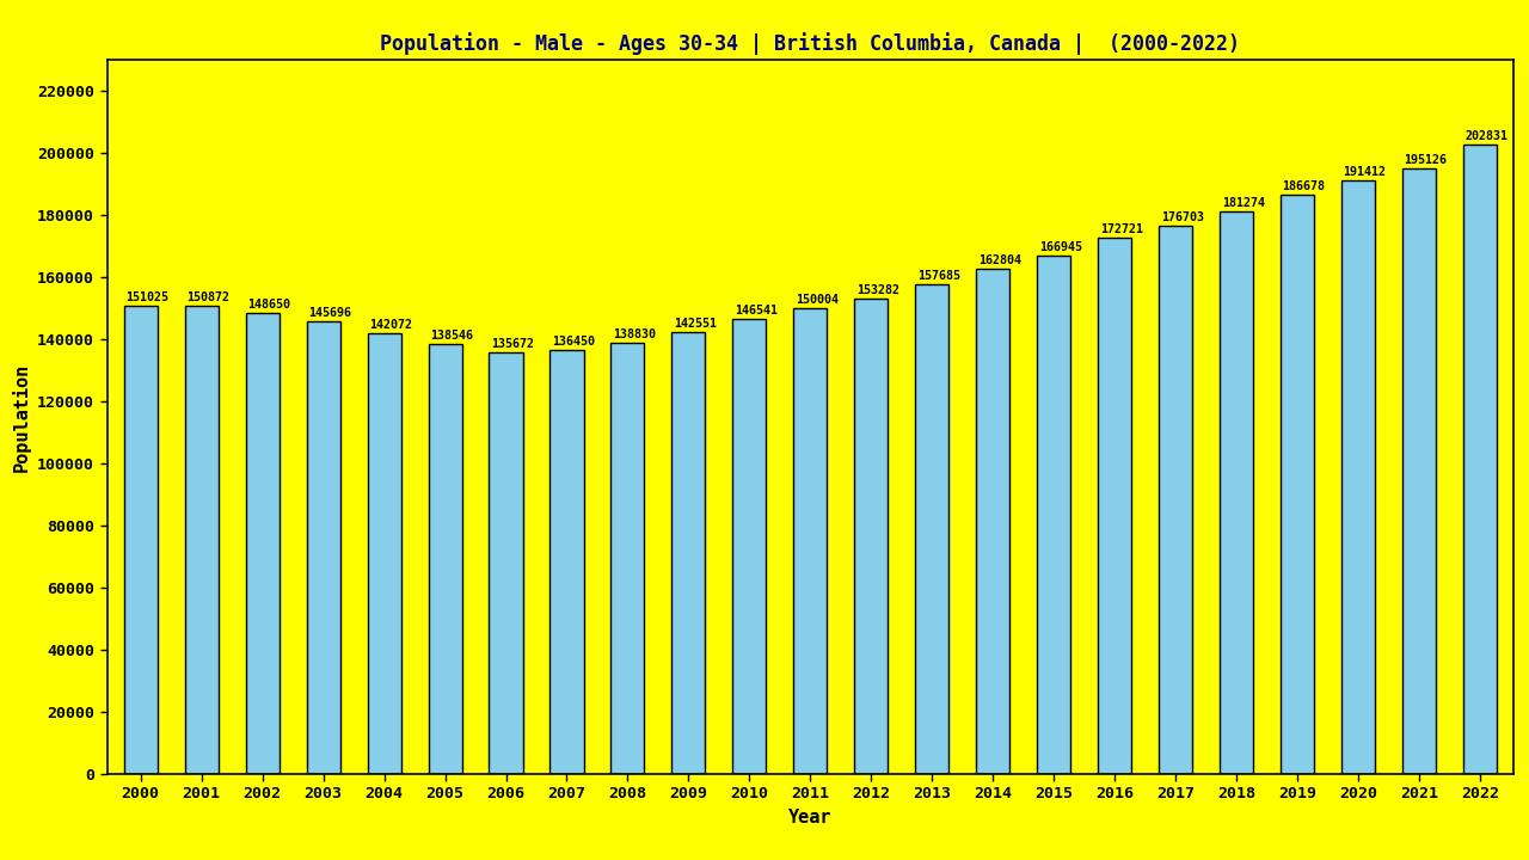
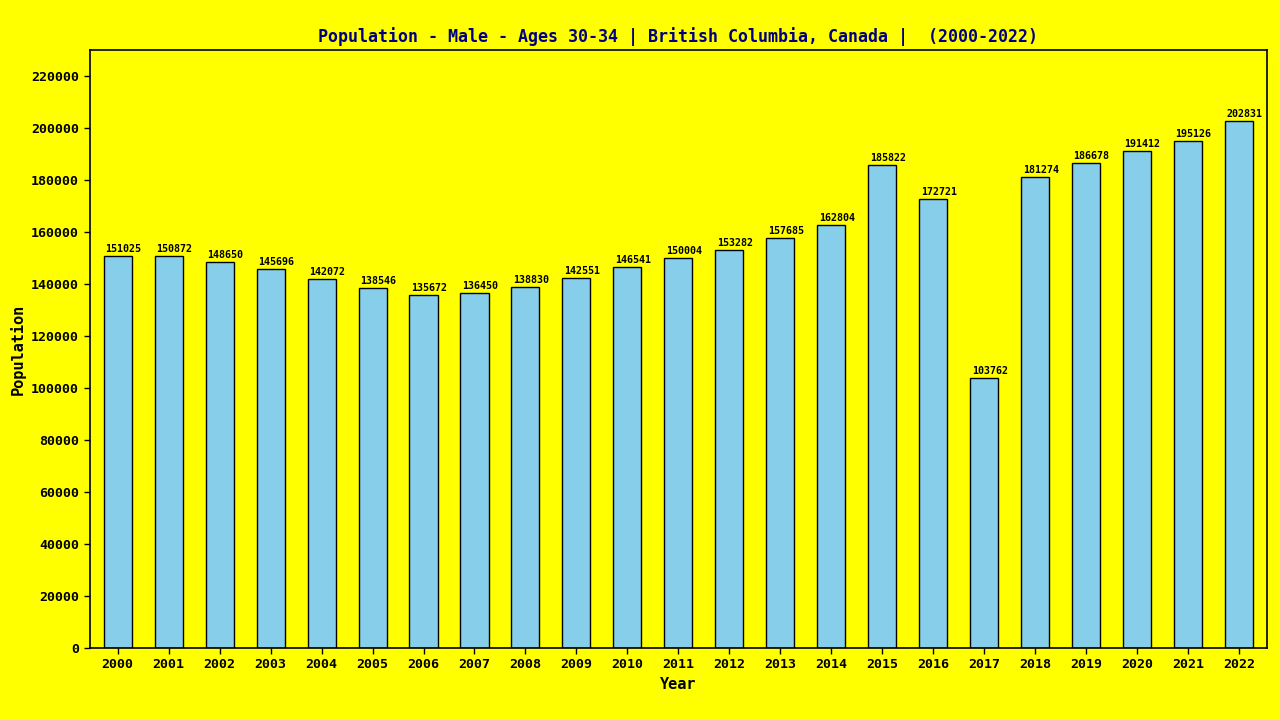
2015: 166945 -> 185822
2017: 176703 -> 103762
